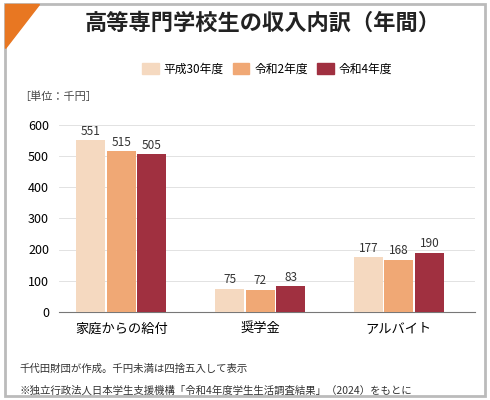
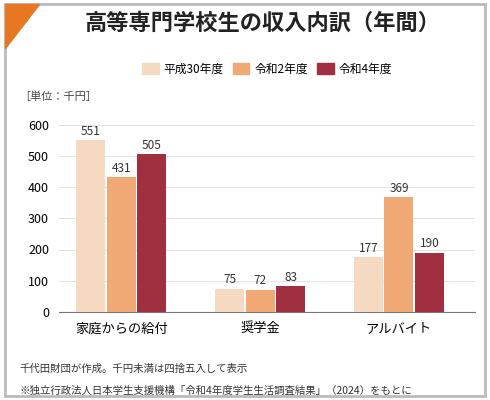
令和2年度/家庭からの給付: 515 -> 431
令和2年度/アルバイト: 168 -> 369
